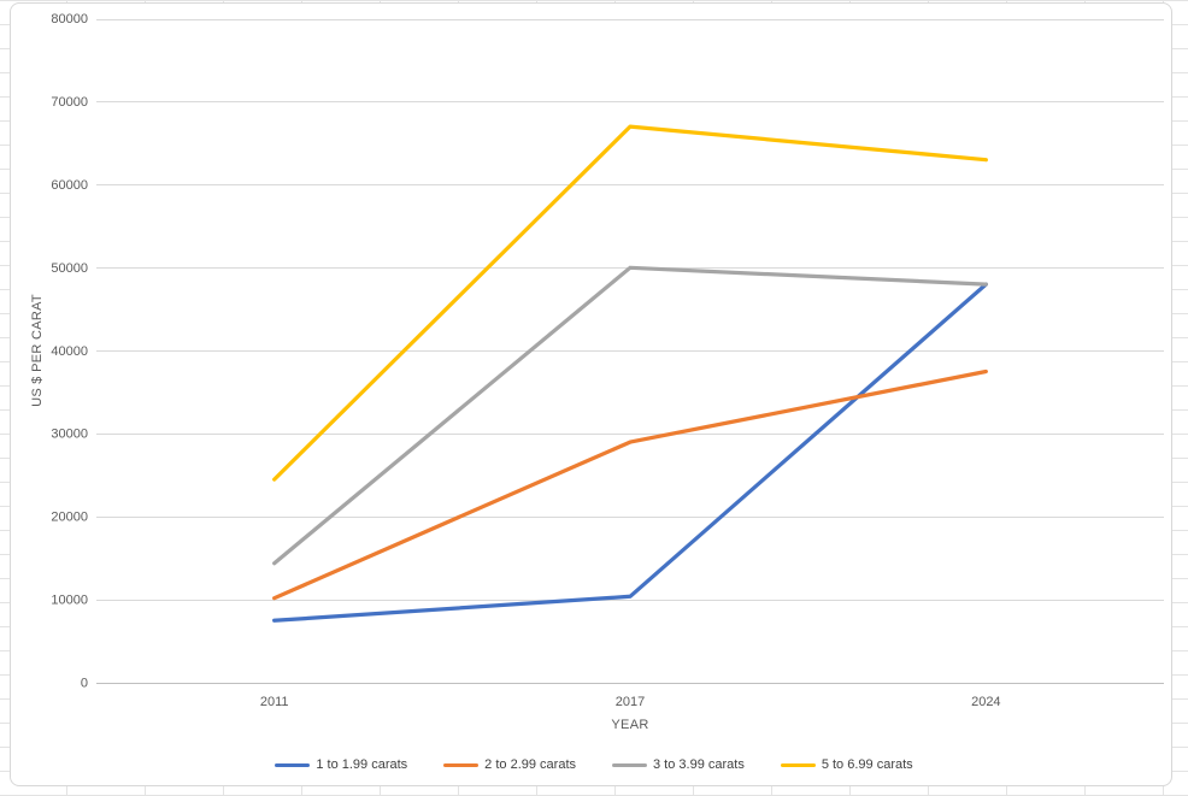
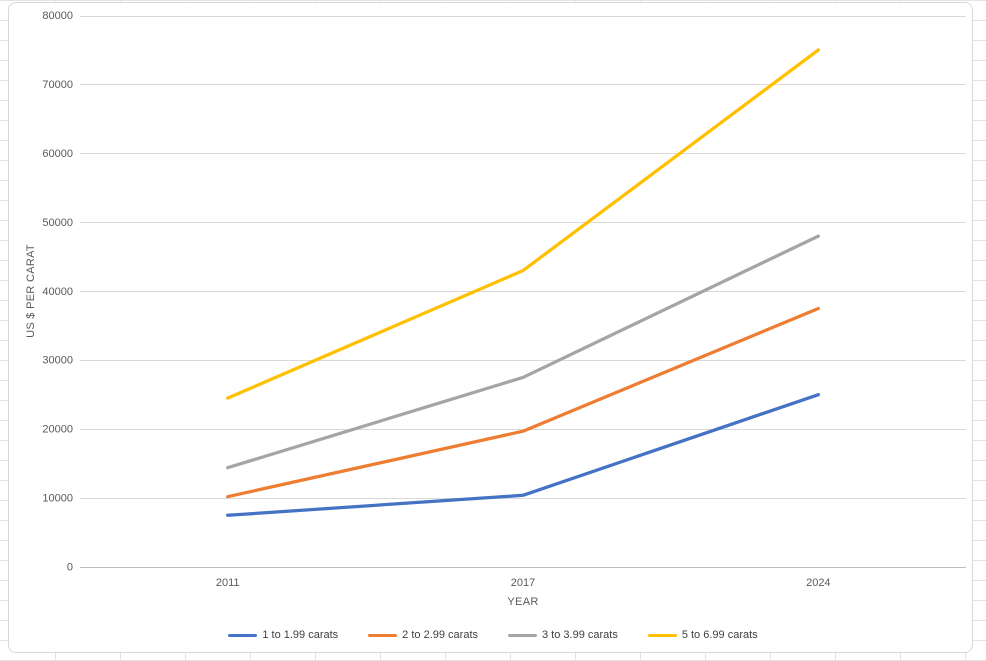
2 to 2.99 carats/2017: 29000 -> 20000
3 to 3.99 carats/2017: 50000 -> 28000
5 to 6.99 carats/2017: 67000 -> 43000
1 to 1.99 carats/2024: 48000 -> 25000
5 to 6.99 carats/2024: 63000 -> 75000
